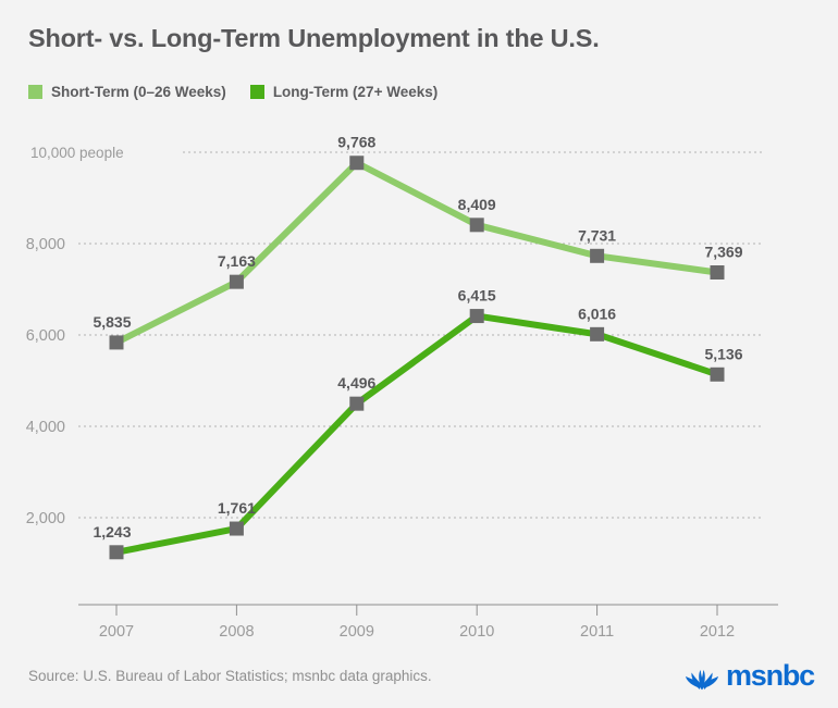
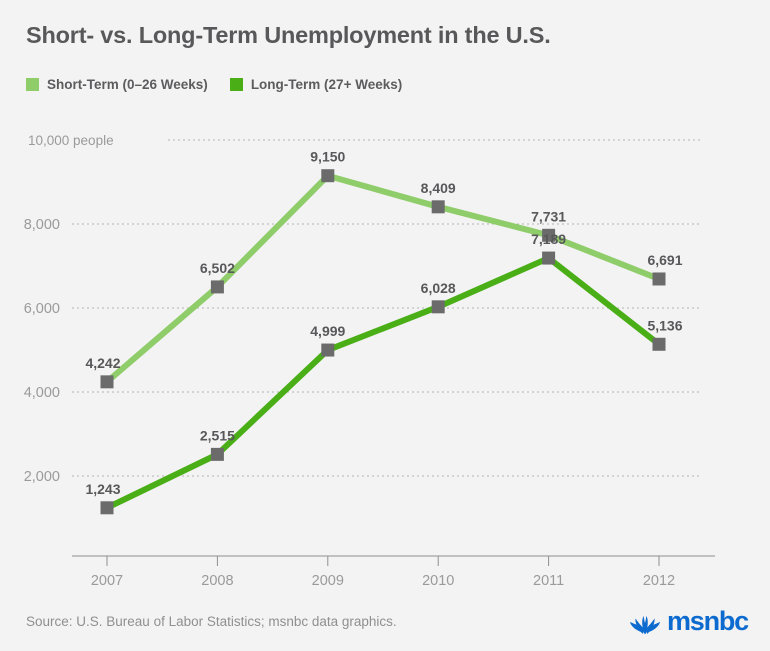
Short-Term (0–26 Weeks)/2007: 5,835 -> 4,242
Short-Term (0–26 Weeks)/2008: 7,163 -> 6,502
Long-Term (27+ Weeks)/2008: 1,761 -> 2,515
Short-Term (0–26 Weeks)/2009: 9,768 -> 9,150
Long-Term (27+ Weeks)/2009: 4,496 -> 4,999
Long-Term (27+ Weeks)/2010: 6,415 -> 6,028
Long-Term (27+ Weeks)/2011: 6,016 -> 7,189
Short-Term (0–26 Weeks)/2012: 7,369 -> 6,691
